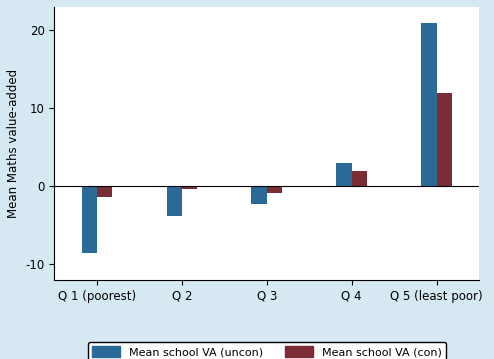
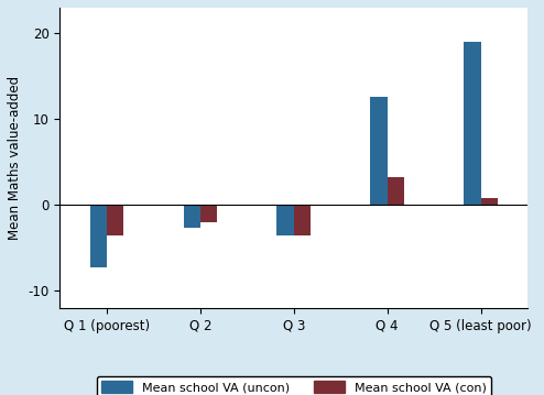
Mean school VA (uncon)/Q 1 (poorest): -8.5 -> -7.2
Mean school VA (con)/Q 1 (poorest): -1.3 -> -3.6
Mean school VA (uncon)/Q 2: -3.8 -> -2.6
Mean school VA (con)/Q 2: -0.3 -> -2.0
Mean school VA (uncon)/Q 3: -2.2 -> -3.6
Mean school VA (con)/Q 3: -0.8 -> -3.6
Mean school VA (uncon)/Q 4: 3.0 -> 12.6
Mean school VA (con)/Q 4: 2.0 -> 3.2
Mean school VA (uncon)/Q 5 (least poor): 21.0 -> 19.0
Mean school VA (con)/Q 5 (least poor): 12.0 -> 0.8
